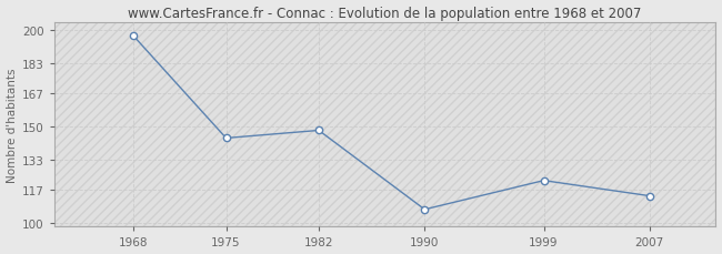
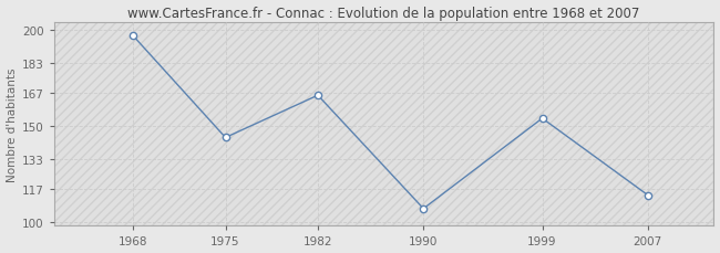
1982: 148 -> 166
1999: 122 -> 154
